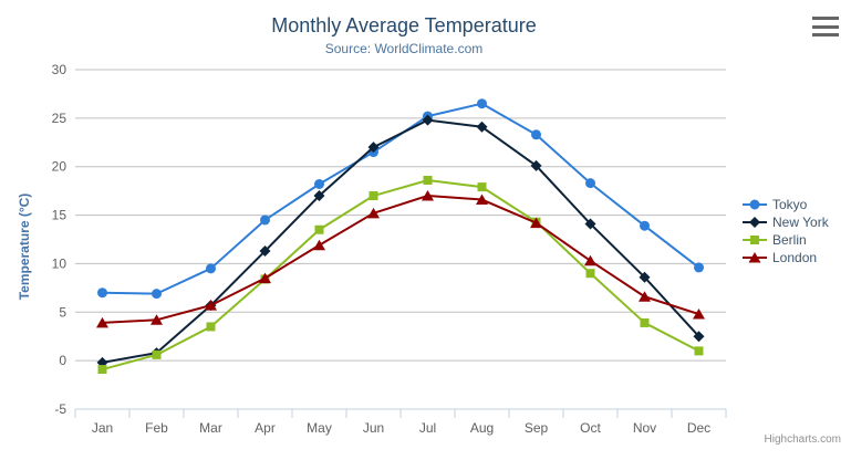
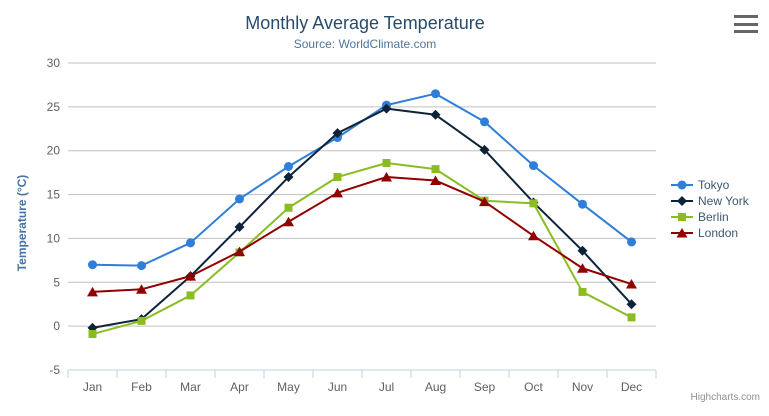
Berlin/Oct: 9 -> 14
